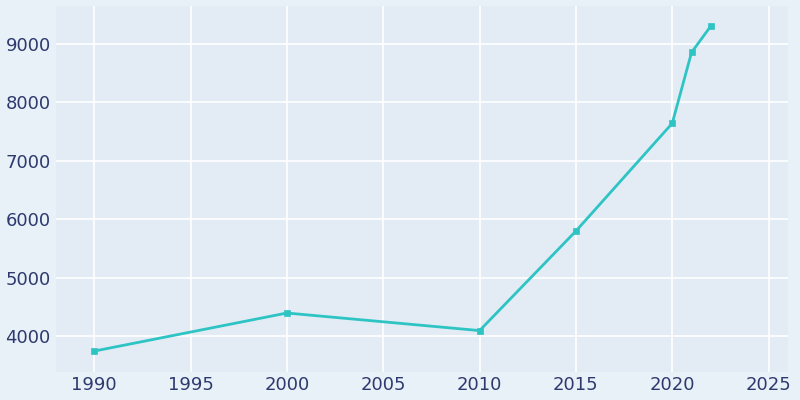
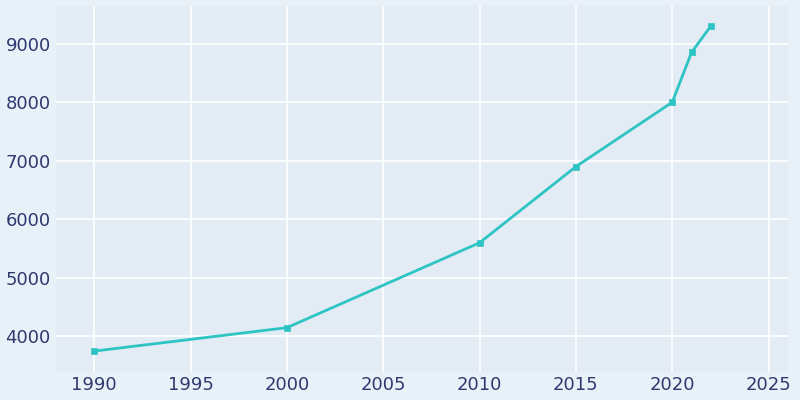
2000: 4400 -> 4150
2010: 4100 -> 5600
2015: 5800 -> 6900
2020: 7640 -> 8000
